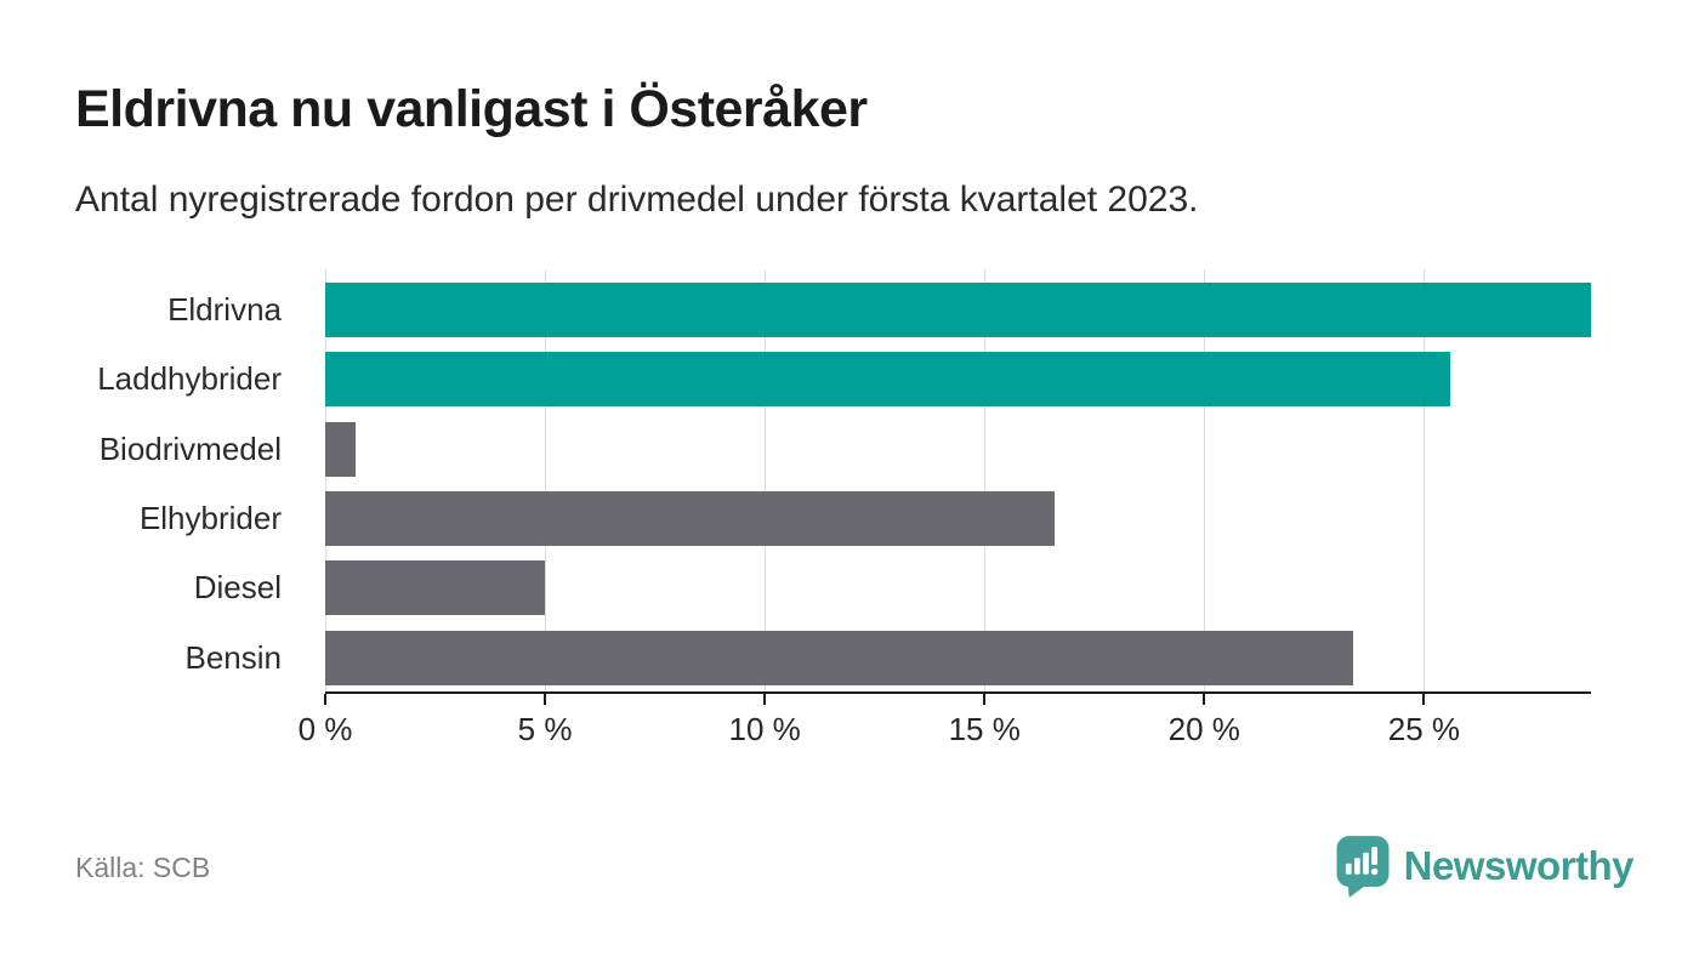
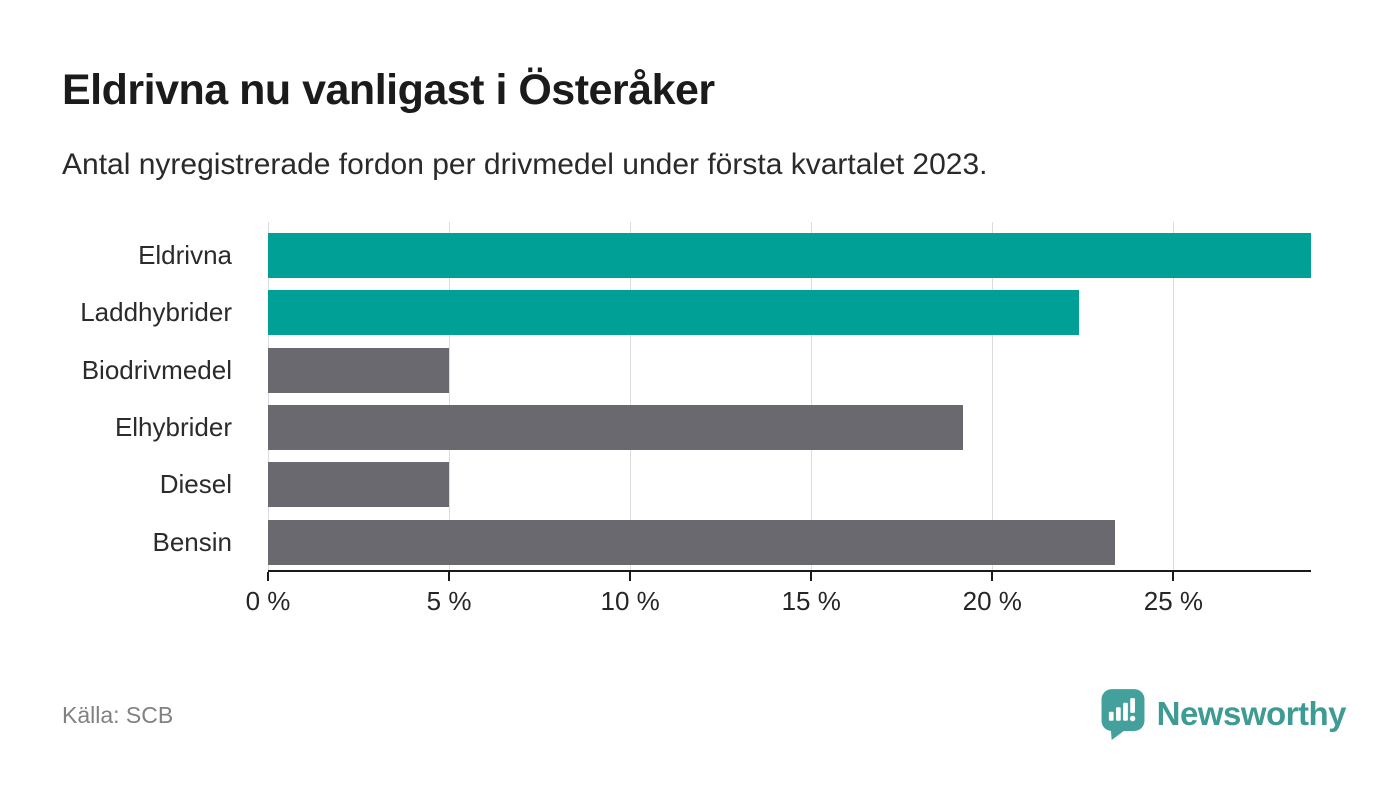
Laddhybrider: 25.6% -> 22.4%
Biodrivmedel: 0.7% -> 5.0%
Elhybrider: 16.6% -> 19.2%
